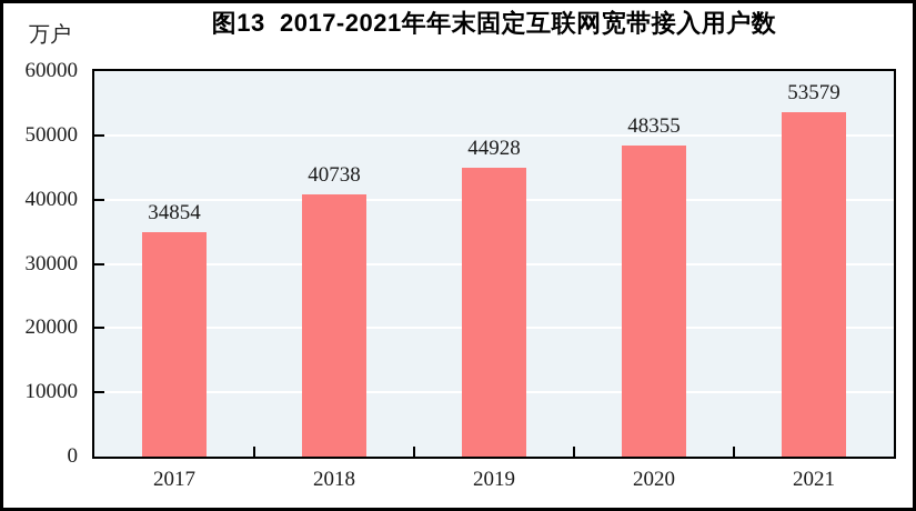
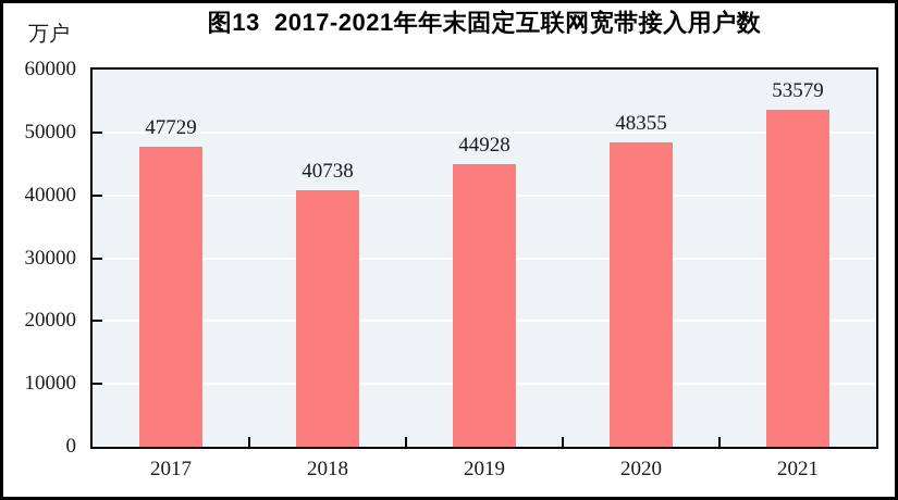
2017: 34854 -> 47729
